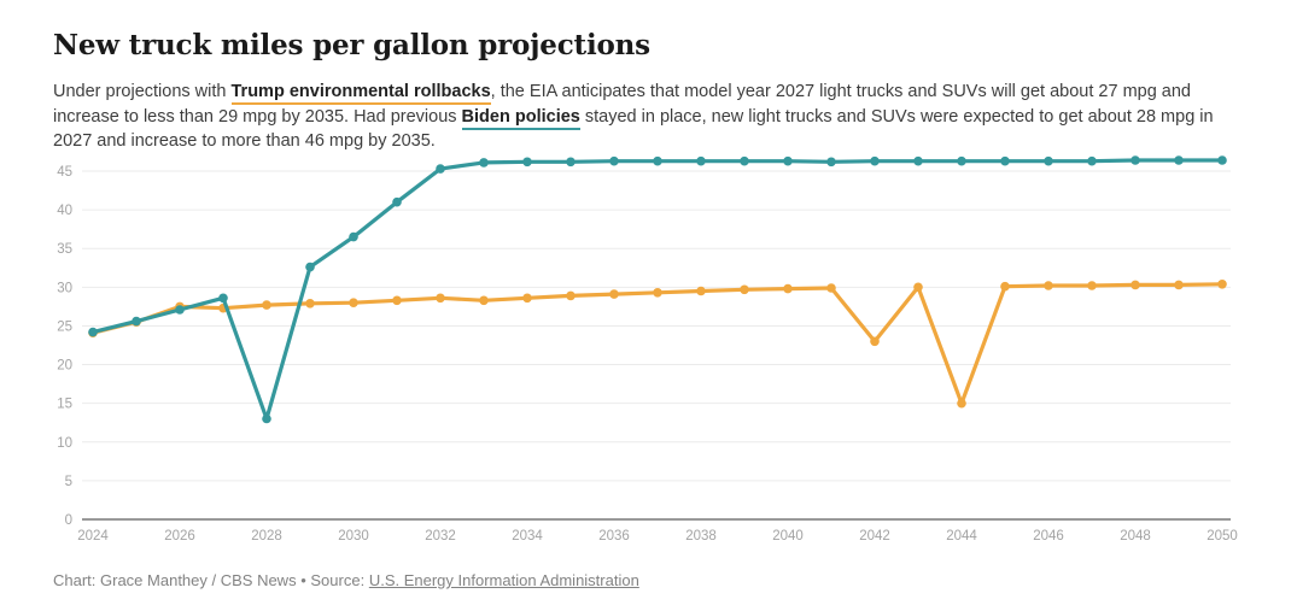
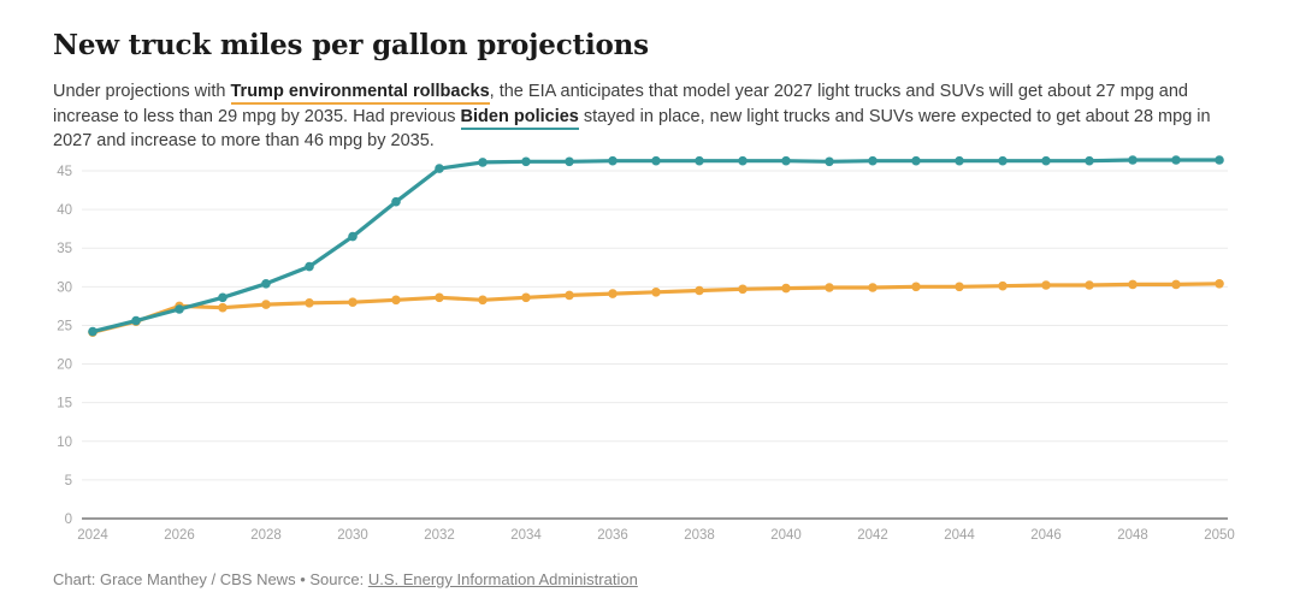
Biden policies/2028: 13 -> 30
Trump environmental rollbacks/2042: 23 -> 30
Trump environmental rollbacks/2044: 15 -> 30
